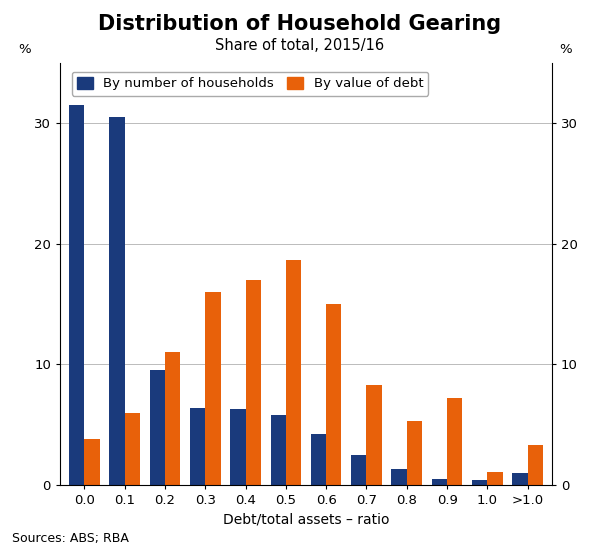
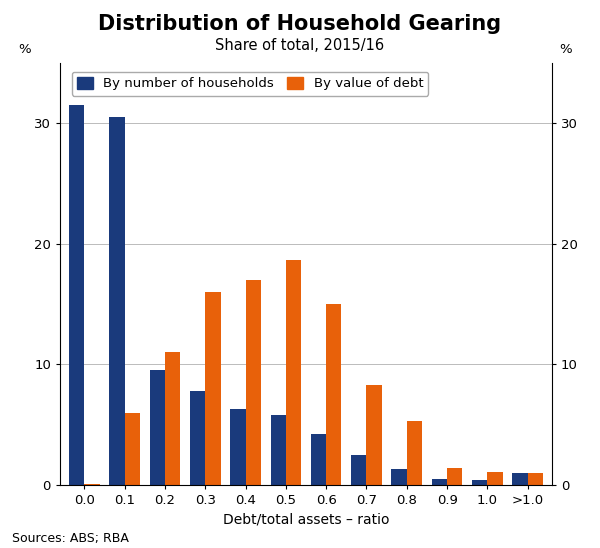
By value of debt/0.0: 3.8 -> 0.1
By number of households/0.3: 6.4 -> 7.8
By value of debt/0.9: 7.2 -> 1.4
By value of debt/>1.0: 3.3 -> 1.0
